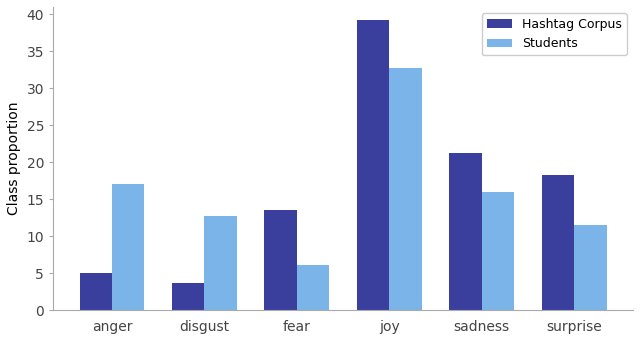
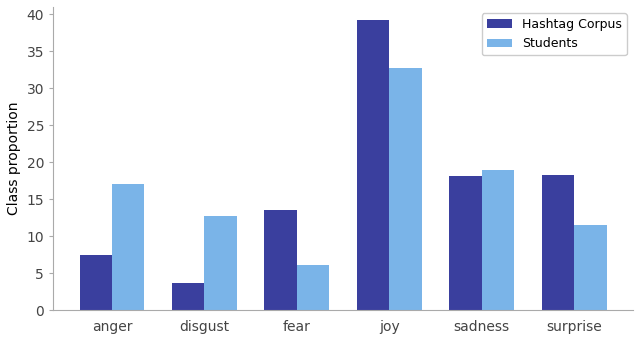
Hashtag Corpus/anger: 5.0 -> 7.5
Hashtag Corpus/sadness: 21.2 -> 18.2
Students/sadness: 16.0 -> 18.9
